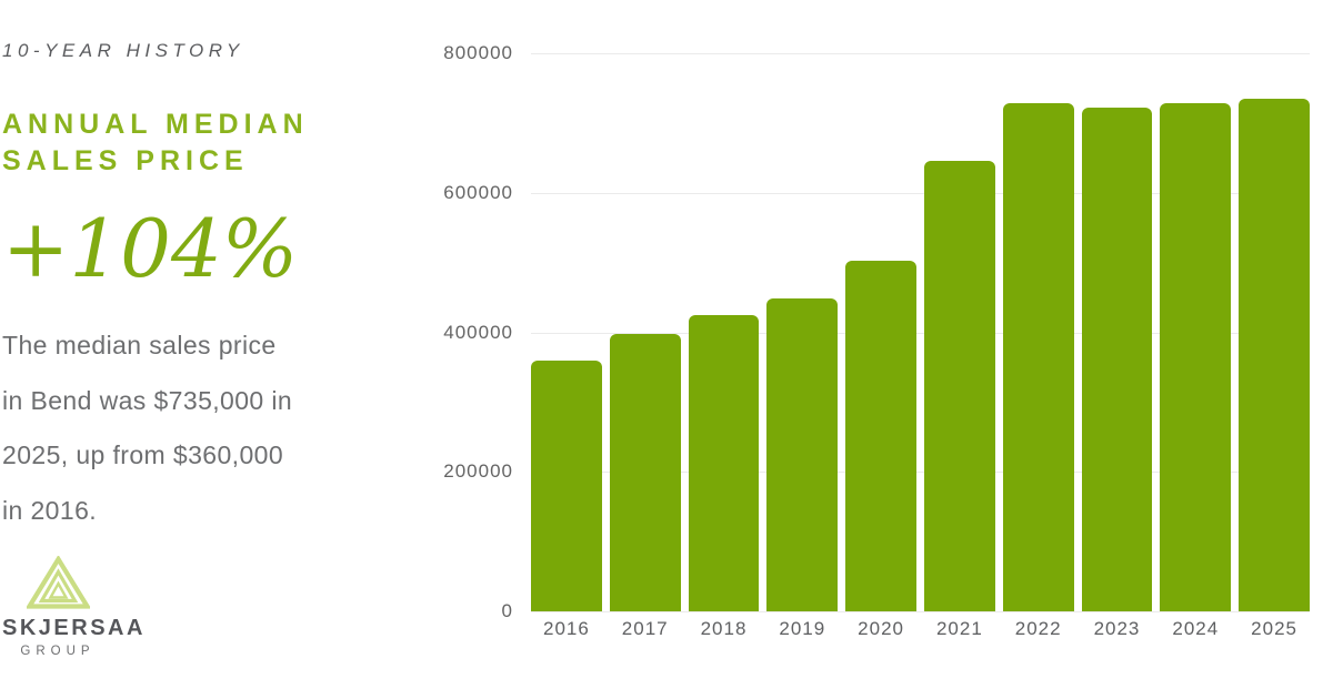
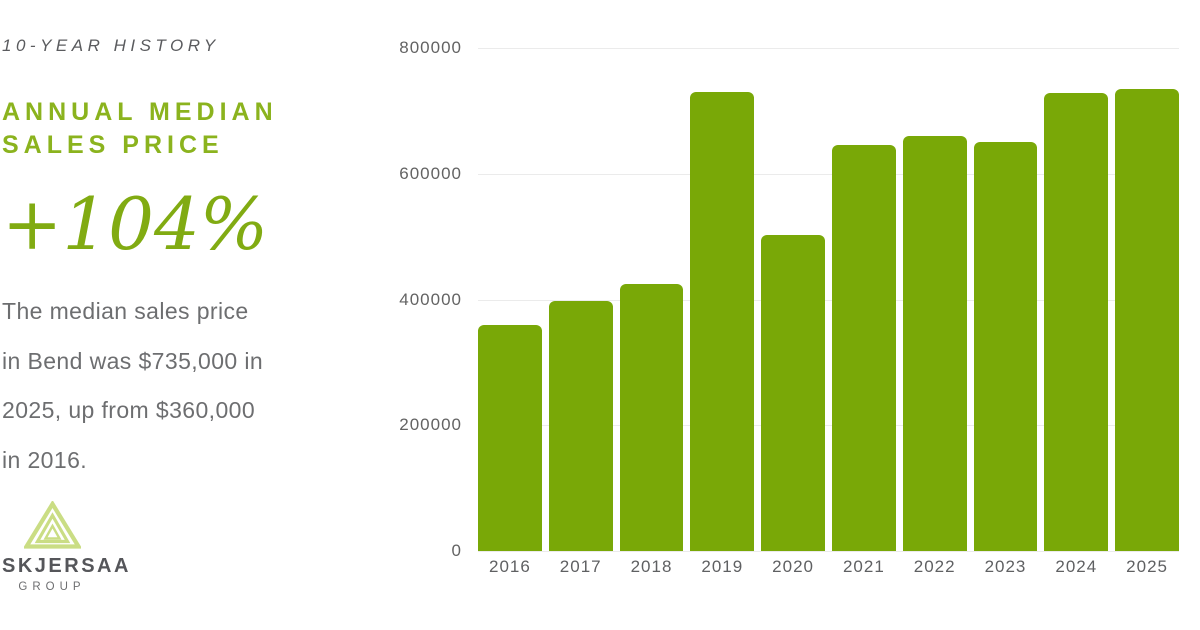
2019: 450000 -> 730000
2022: 730000 -> 660000
2023: 720000 -> 650000
